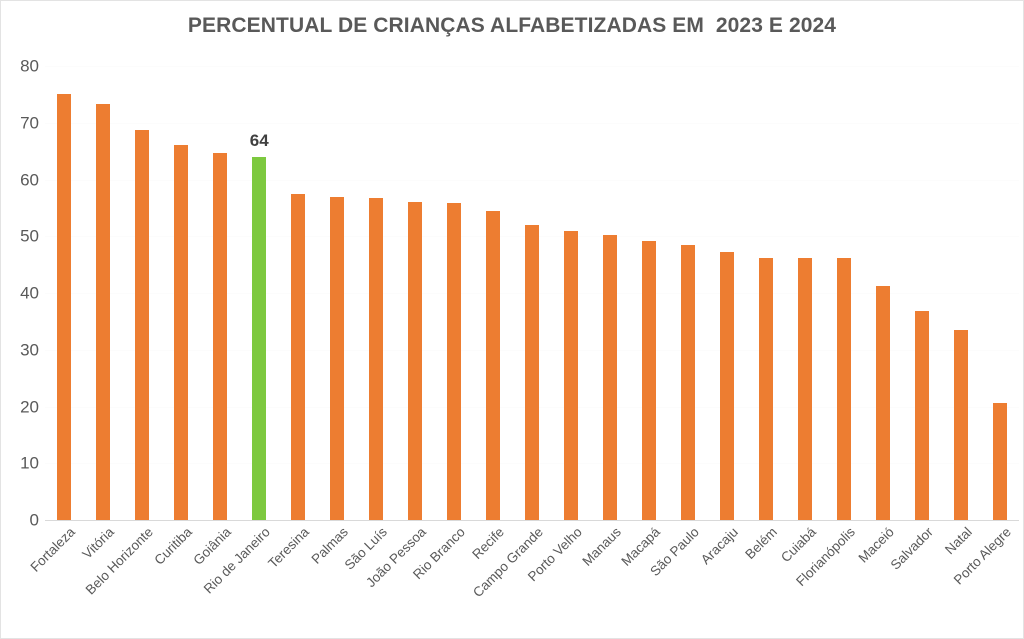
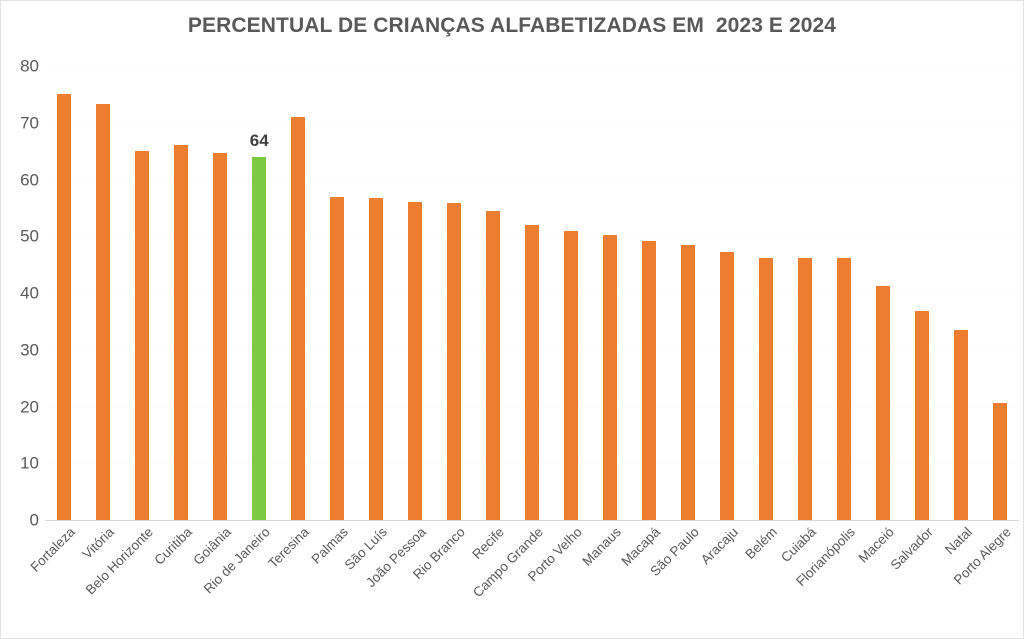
Belo Horizonte: 69 -> 65
Teresina: 57 -> 71
